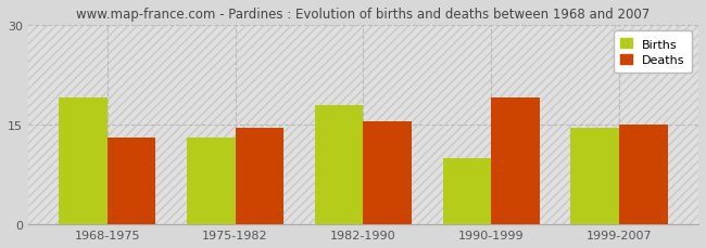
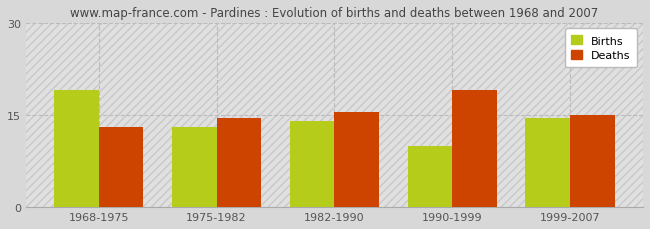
Births/1982-1990: 18.0 -> 14.0
